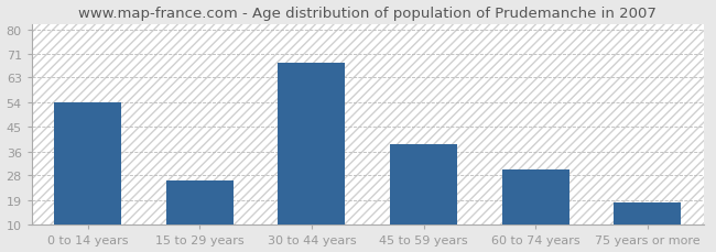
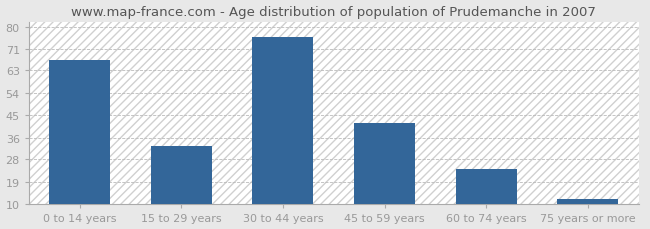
0 to 14 years: 54 -> 67
15 to 29 years: 26 -> 33
30 to 44 years: 68 -> 76
45 to 59 years: 39 -> 42
60 to 74 years: 30 -> 24
75 years or more: 18 -> 12
